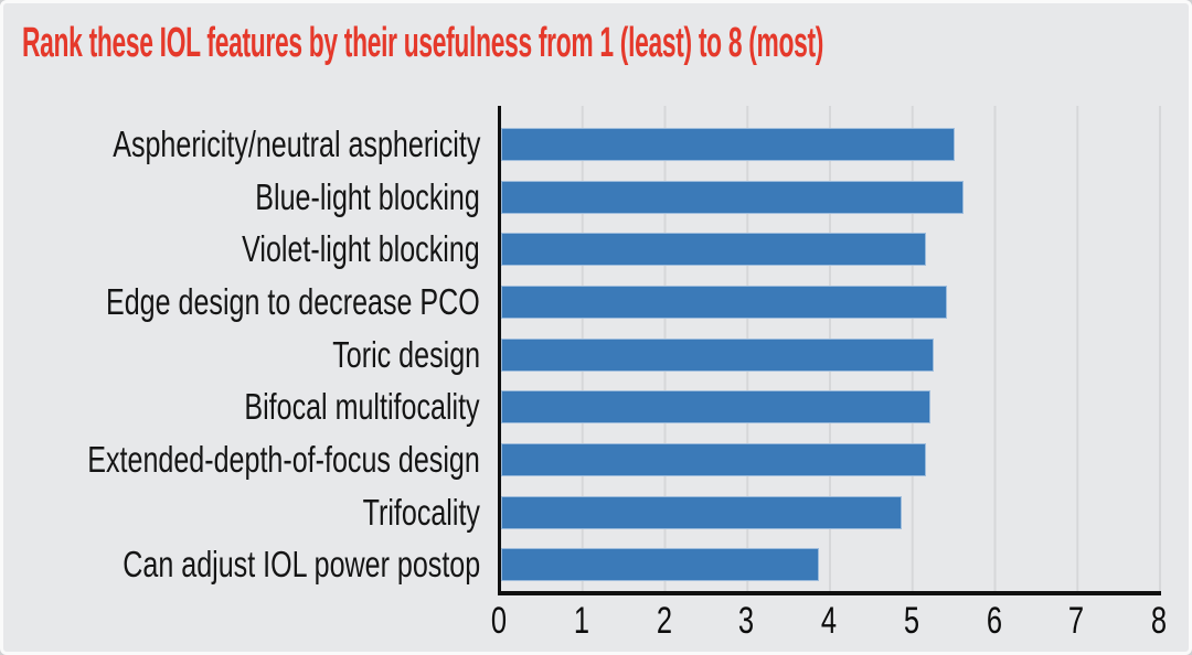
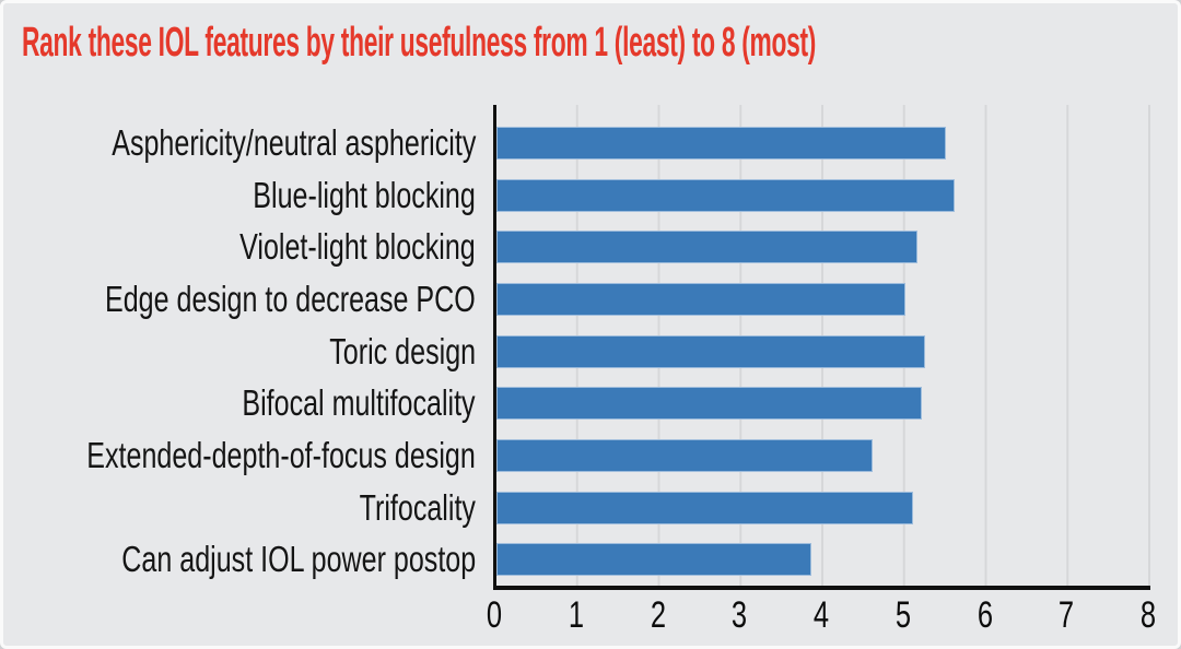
Edge design to decrease PCO: 5.4 -> 5.0
Extended-depth-of-focus design: 5.2 -> 4.6
Trifocality: 4.8 -> 5.1
